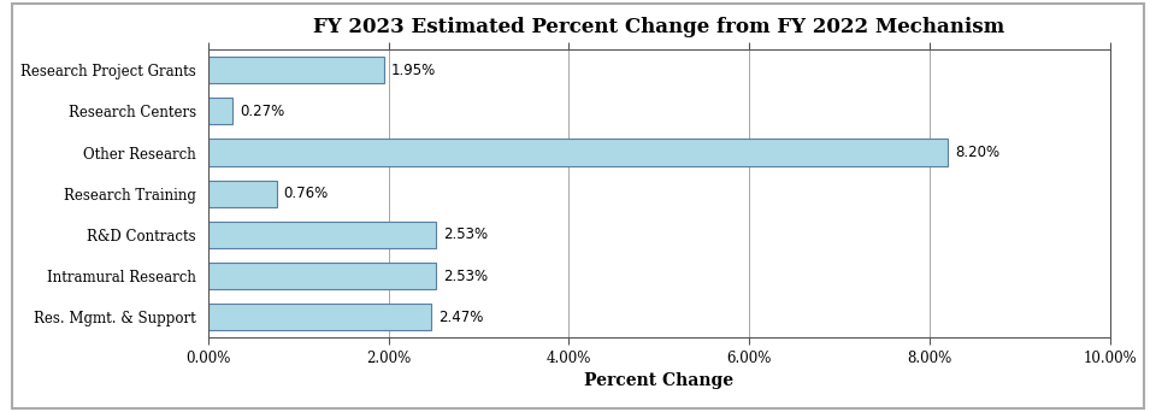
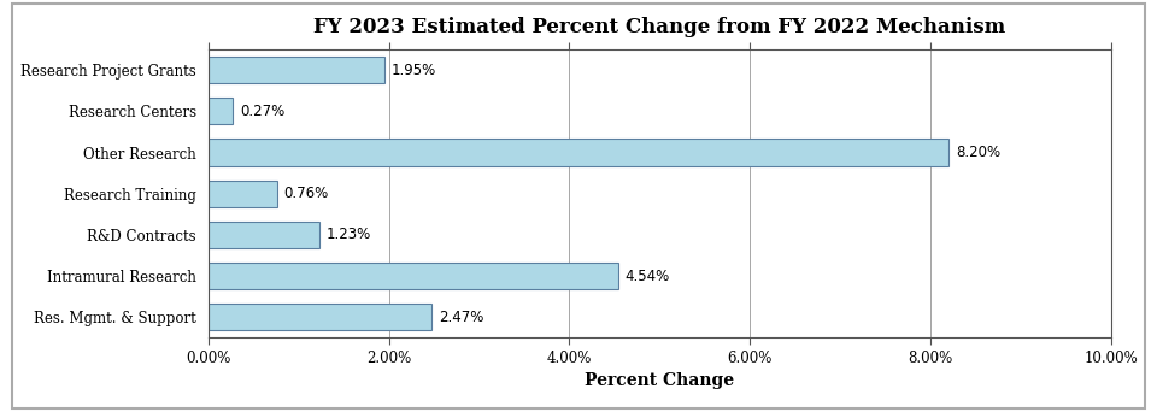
R&D Contracts: 2.53% -> 1.23%
Intramural Research: 2.53% -> 4.54%
